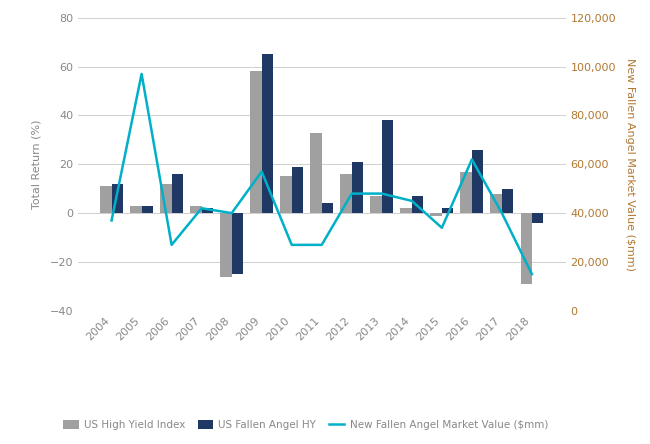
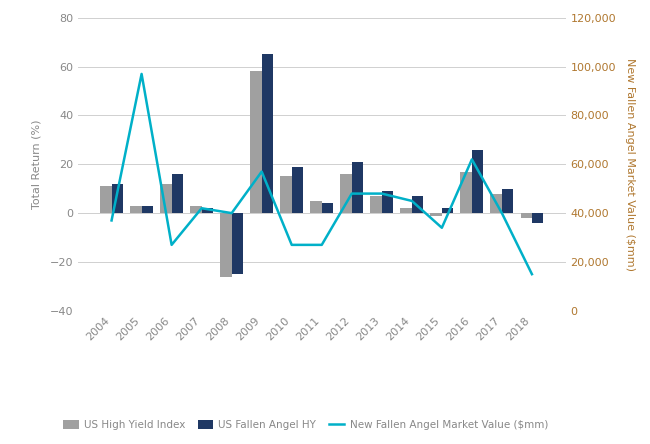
US High Yield Index/2011: 33 -> 5
US Fallen Angel HY/2013: 38 -> 9
US High Yield Index/2018: -29 -> -2
